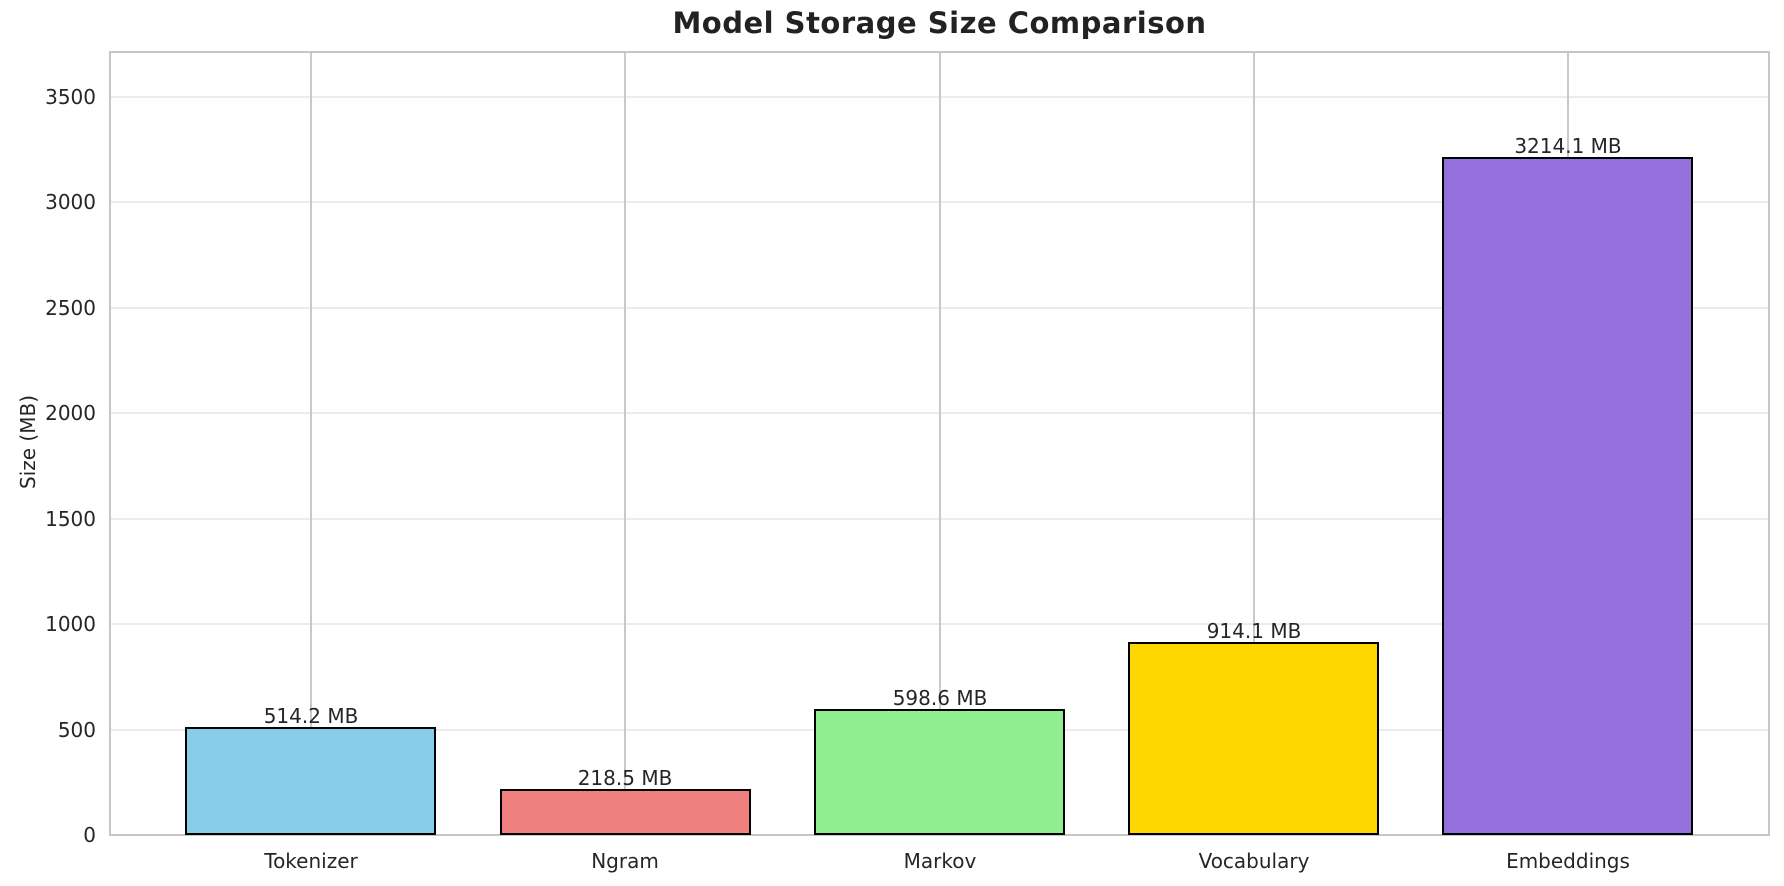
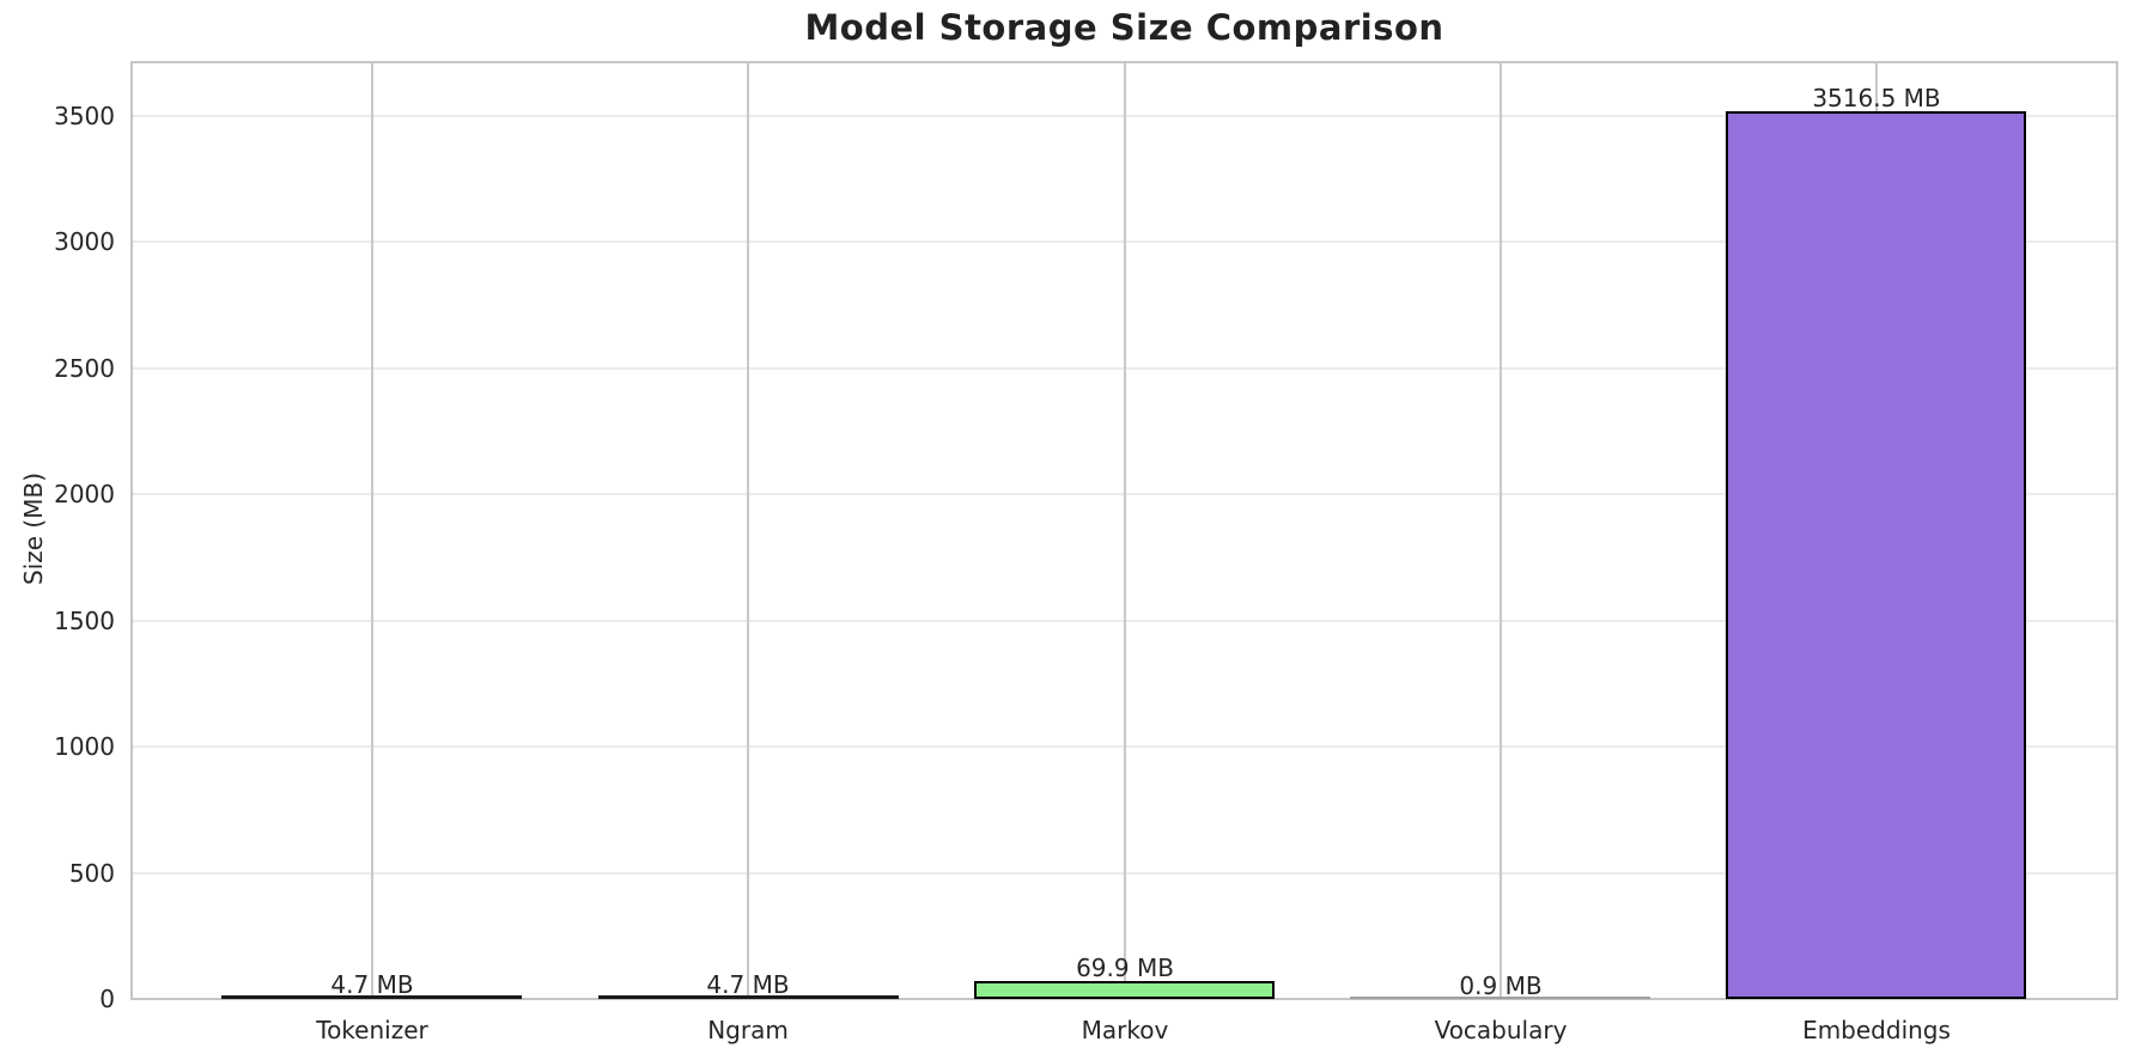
Tokenizer: 514.2 -> 4.7
Ngram: 218.5 -> 4.7
Markov: 598.6 -> 69.9
Vocabulary: 914.1 -> 0.9
Embeddings: 3214.1 -> 3516.5
